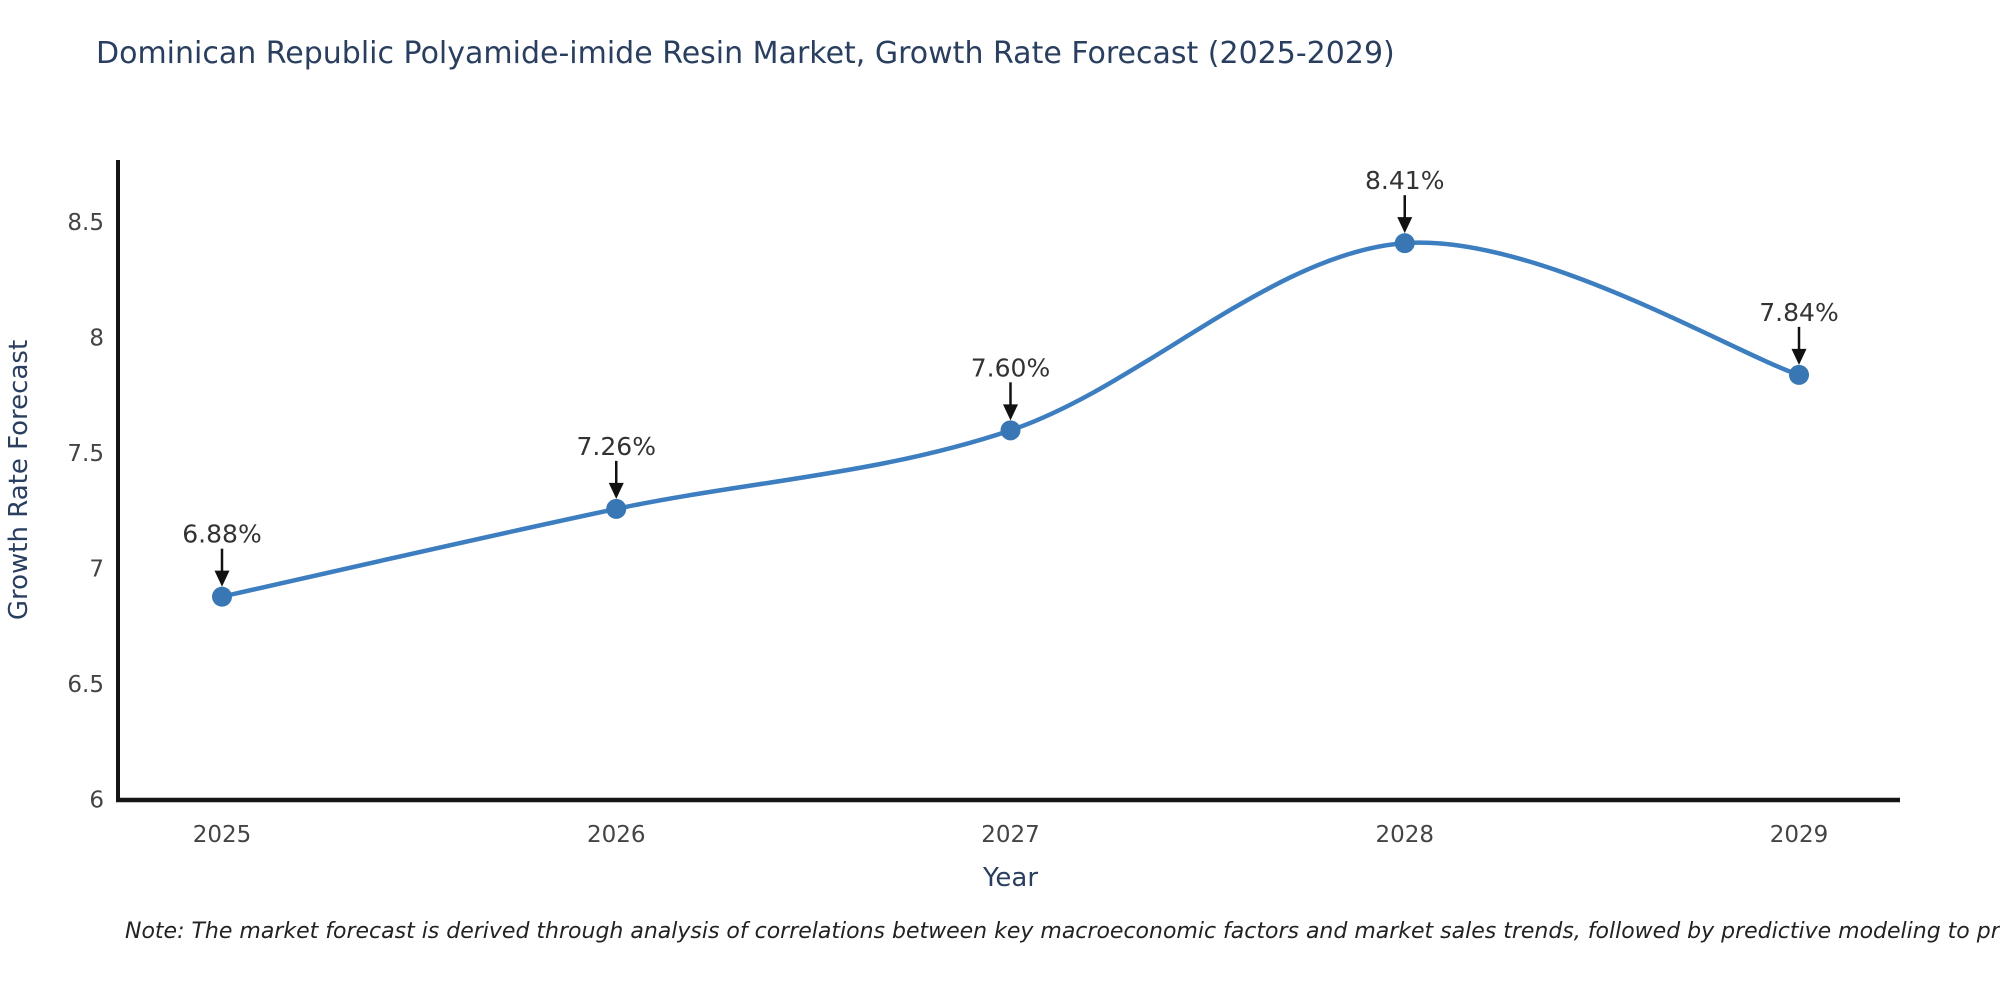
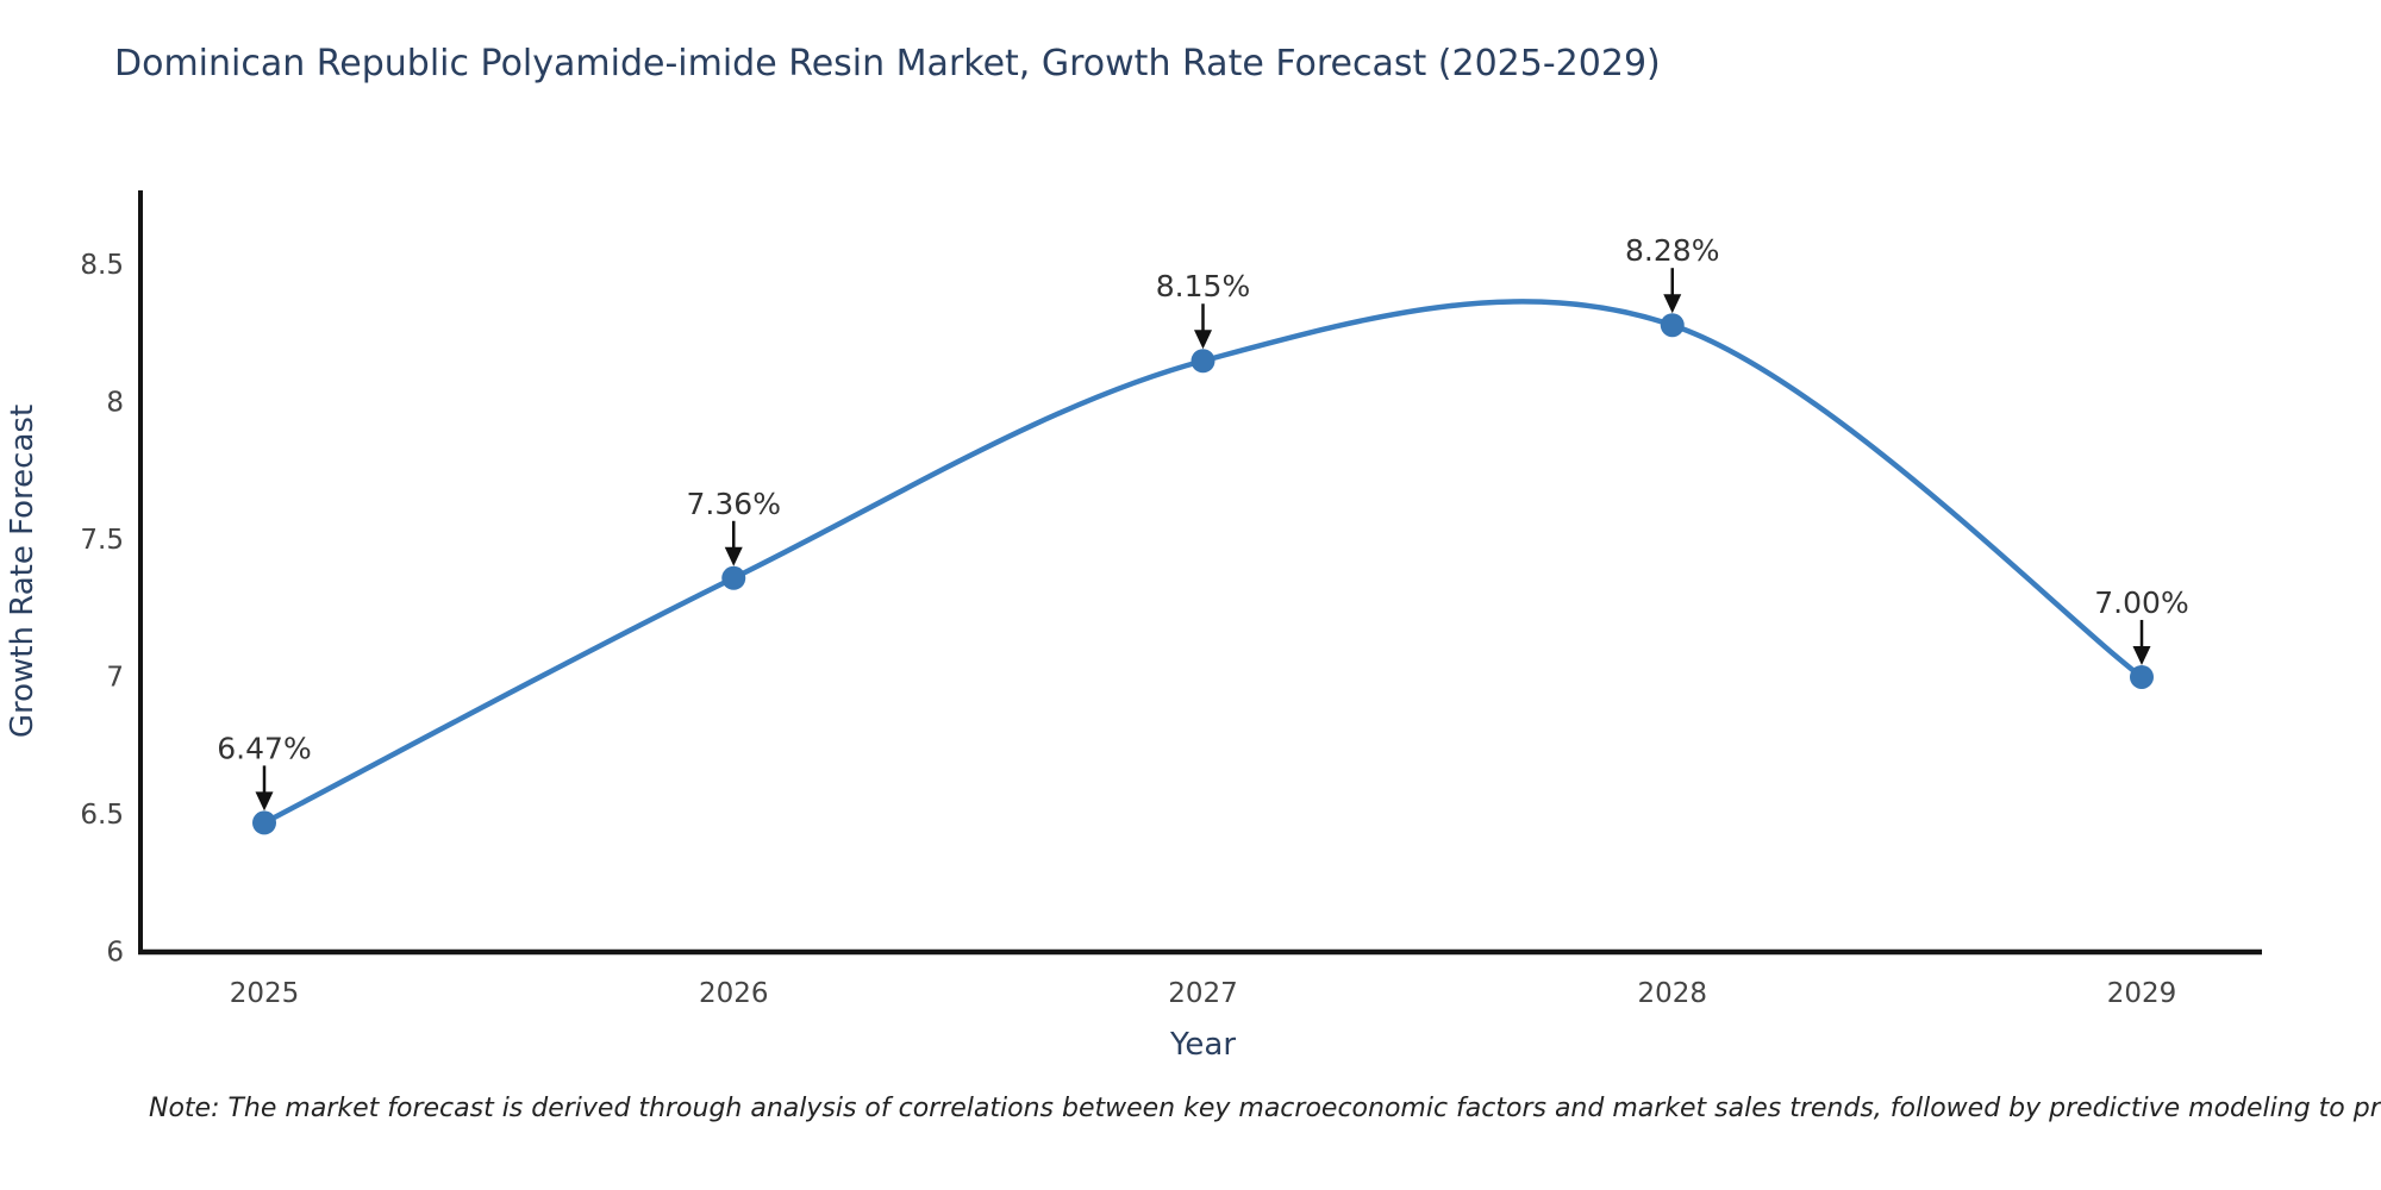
2025: 6.88% -> 6.47%
2026: 7.26% -> 7.36%
2027: 7.60% -> 8.15%
2028: 8.41% -> 8.28%
2029: 7.84% -> 7.00%
